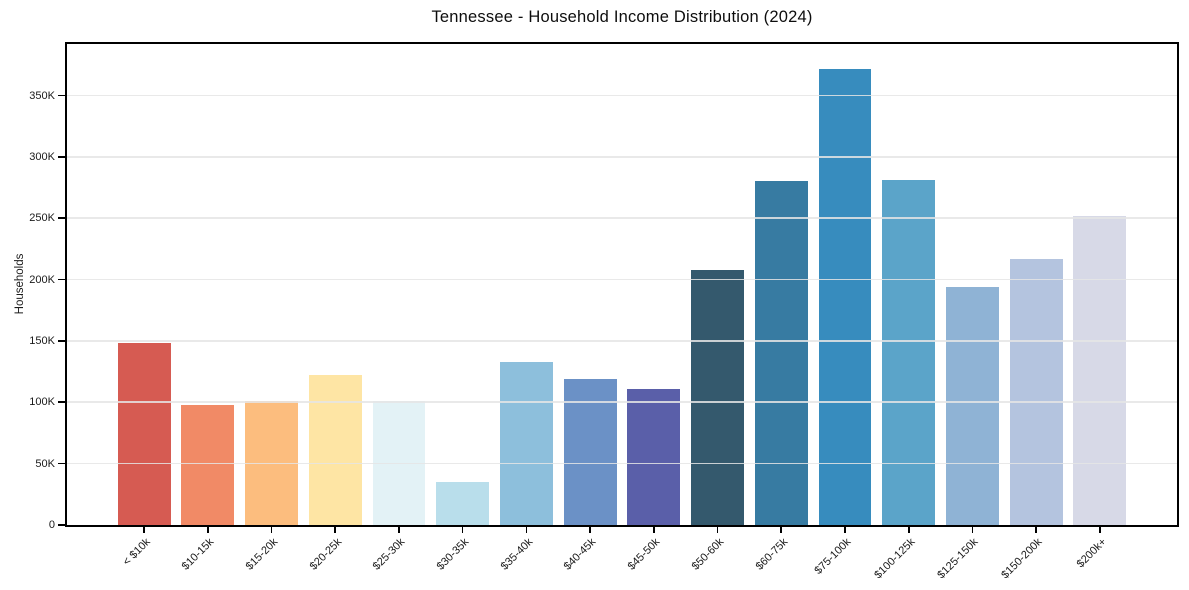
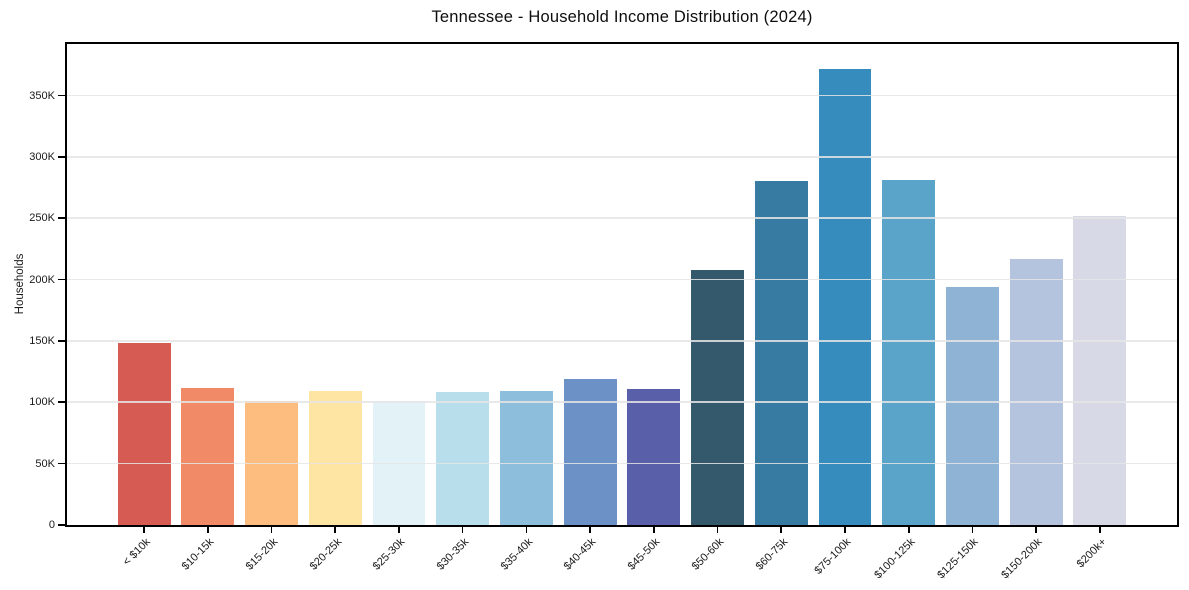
$10-15k: 98K -> 112K
$20-25k: 122K -> 109K
$30-35k: 35K -> 108K
$35-40k: 133K -> 109K
